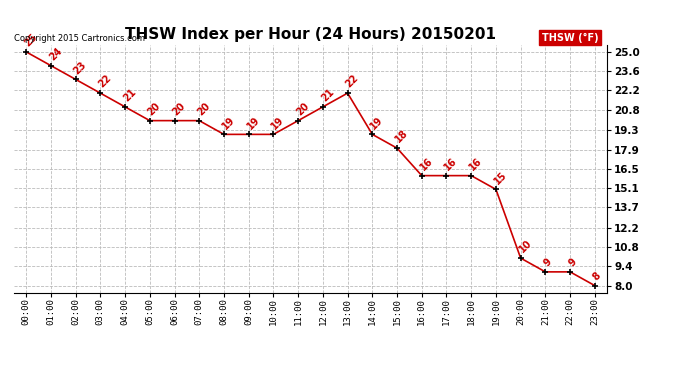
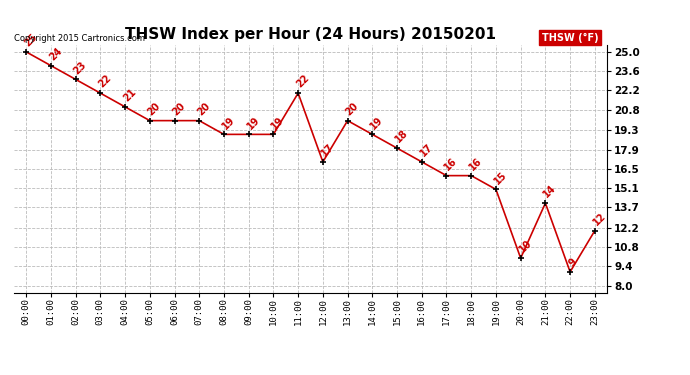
11:00: 20 -> 22
12:00: 21 -> 17
13:00: 22 -> 20
16:00: 16 -> 17
21:00: 9 -> 14
23:00: 8 -> 12
